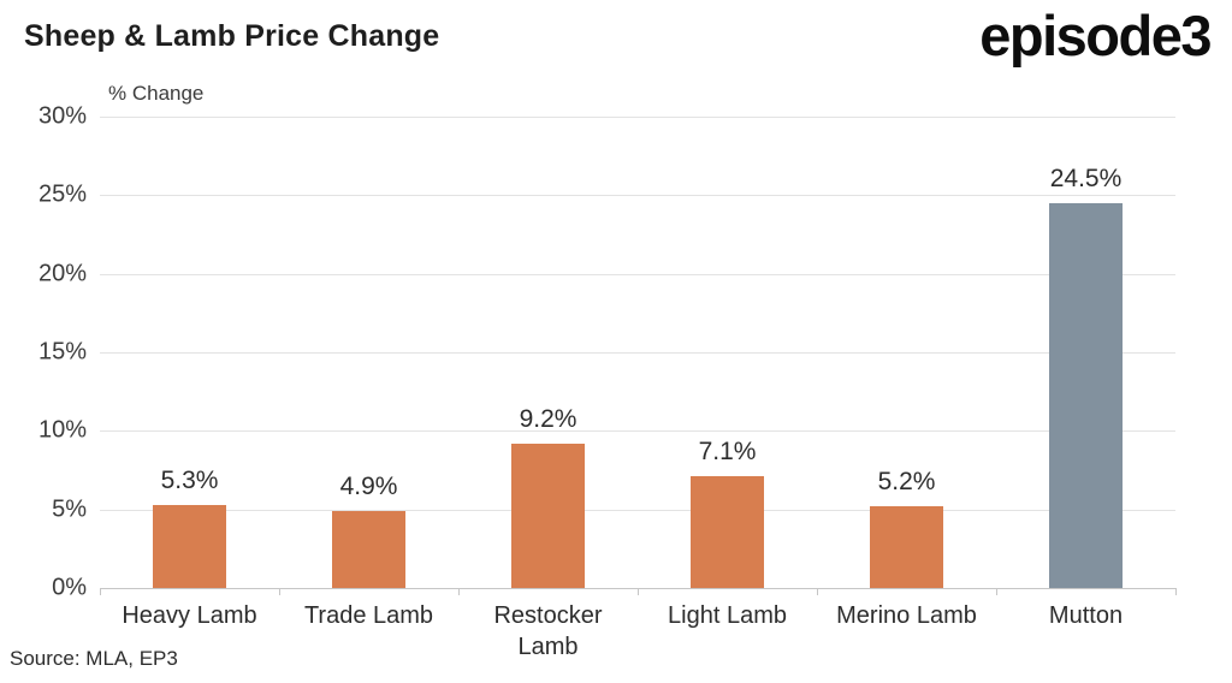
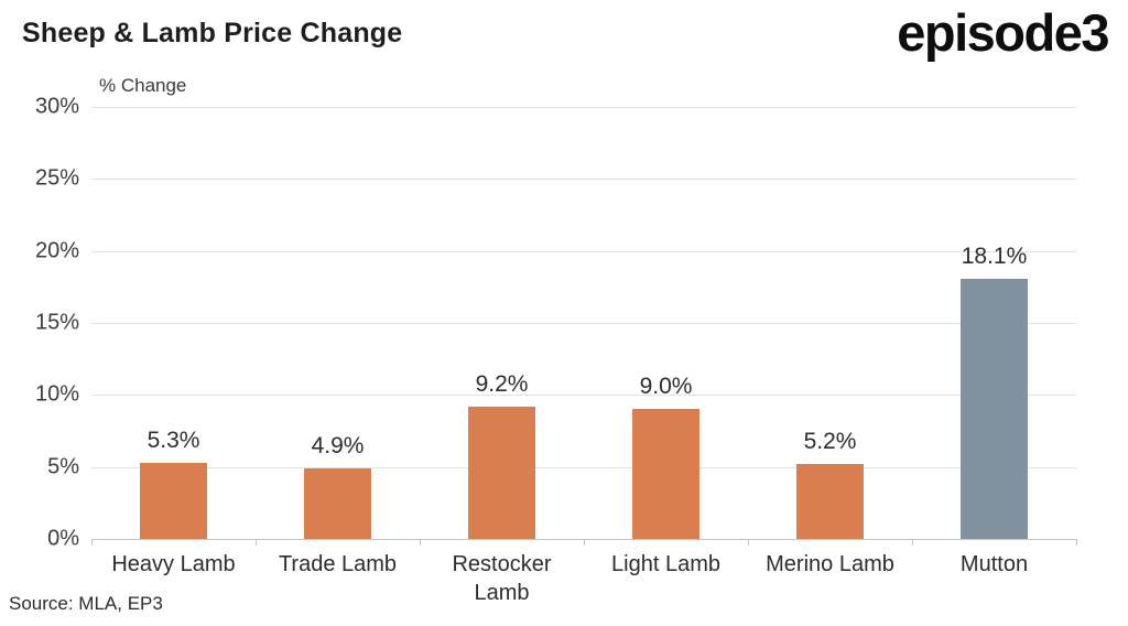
Light Lamb: 7.1% -> 9.0%
Mutton: 24.5% -> 18.1%
